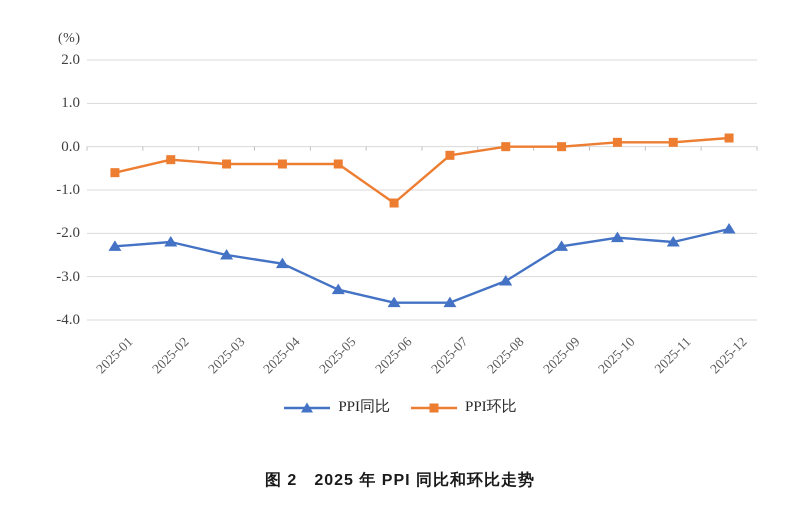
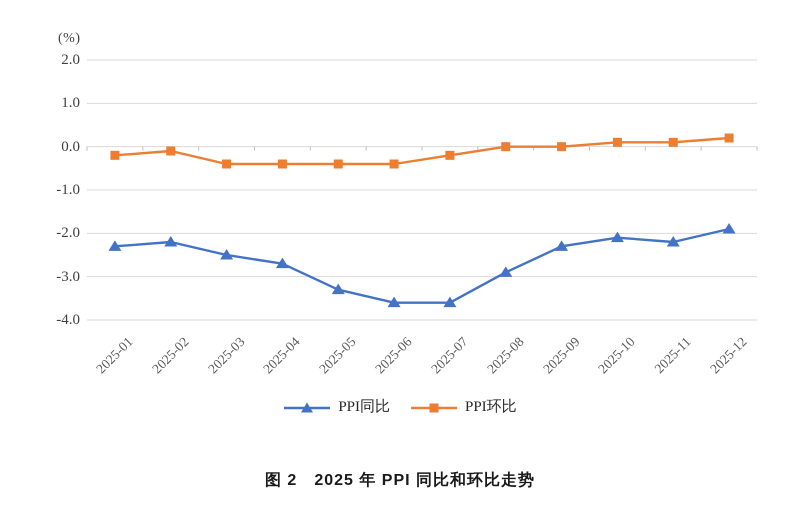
PPI环比/2025-01: -0.6 -> -0.2
PPI环比/2025-02: -0.3 -> -0.1
PPI环比/2025-06: -1.3 -> -0.4
PPI同比/2025-08: -3.1 -> -2.9
